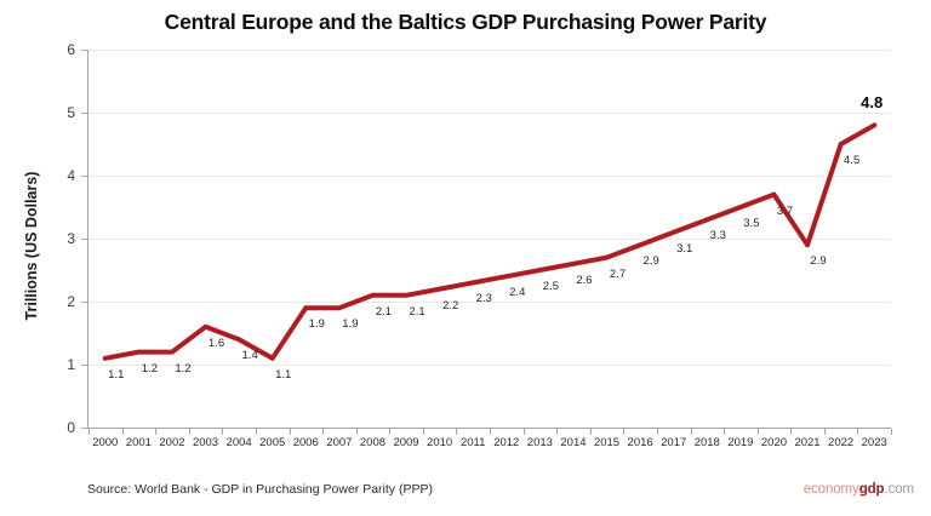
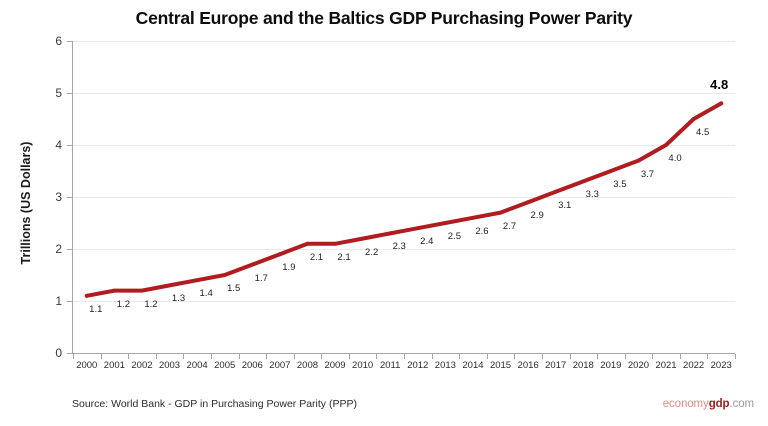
2003: 1.6 -> 1.3
2005: 1.1 -> 1.5
2006: 1.9 -> 1.7
2021: 2.9 -> 4.0
